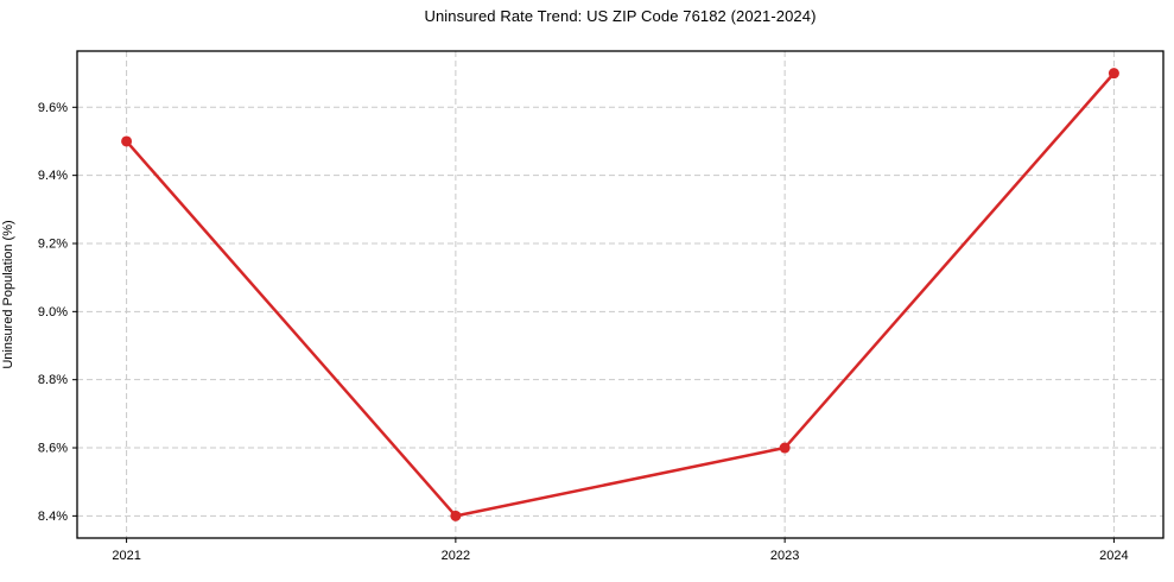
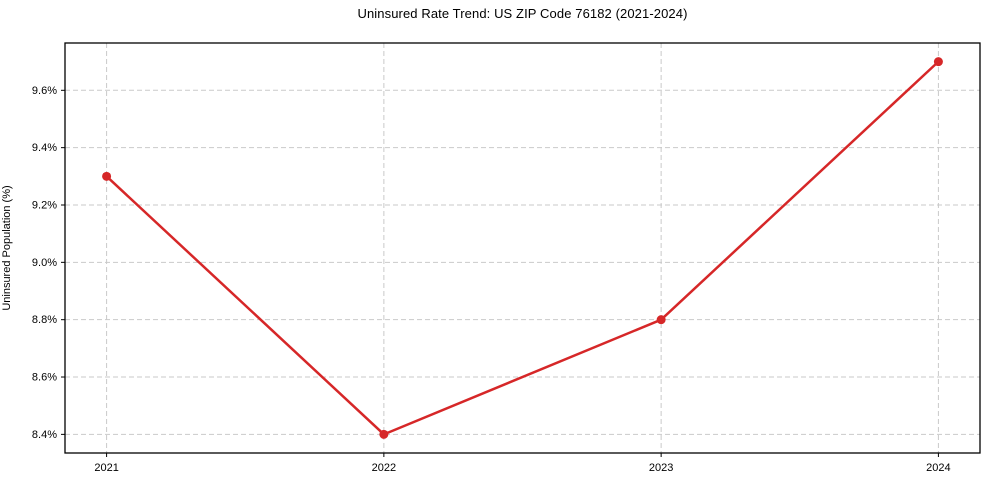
2021: 9.5% -> 9.3%
2023: 8.6% -> 8.8%
